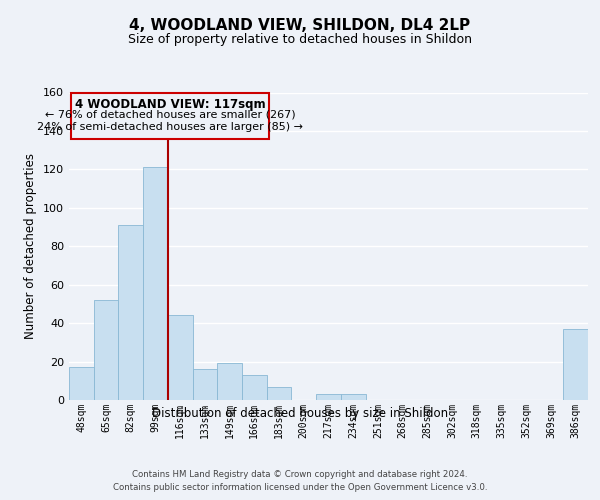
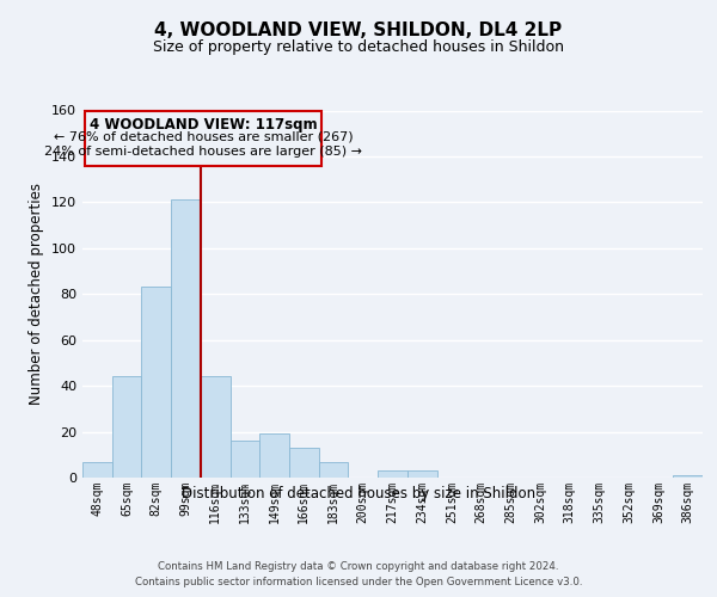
48sqm: 17 -> 7
65sqm: 52 -> 44
82sqm: 91 -> 83
386sqm: 37 -> 1
